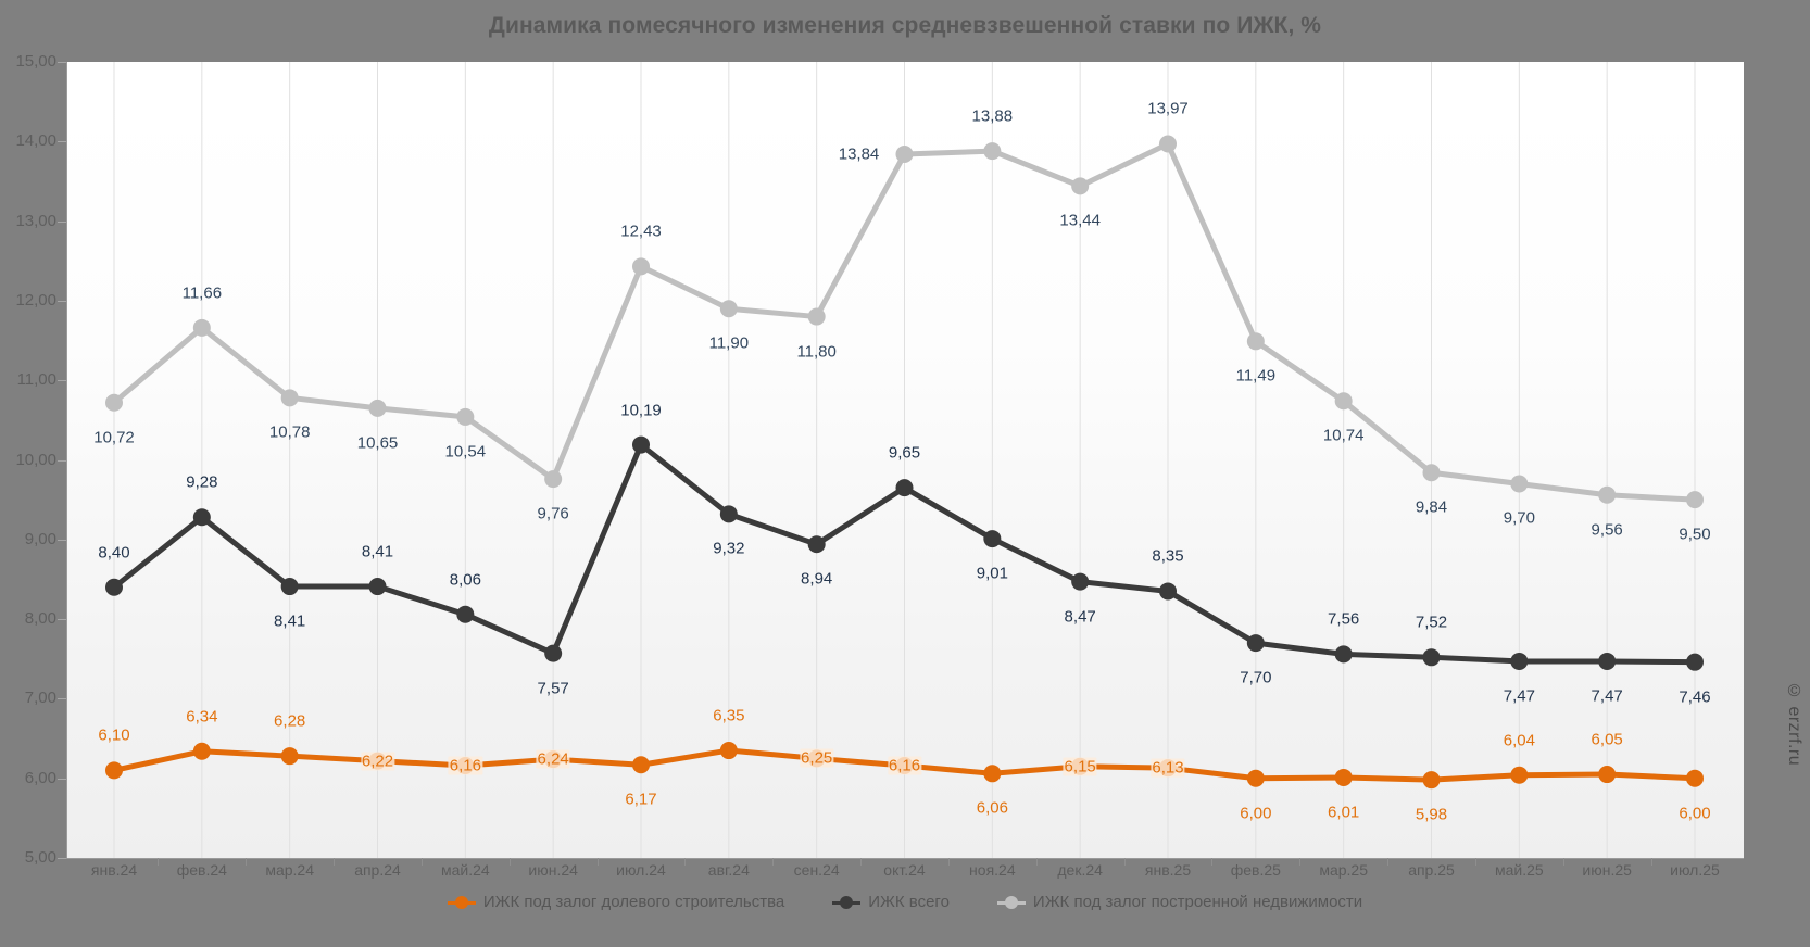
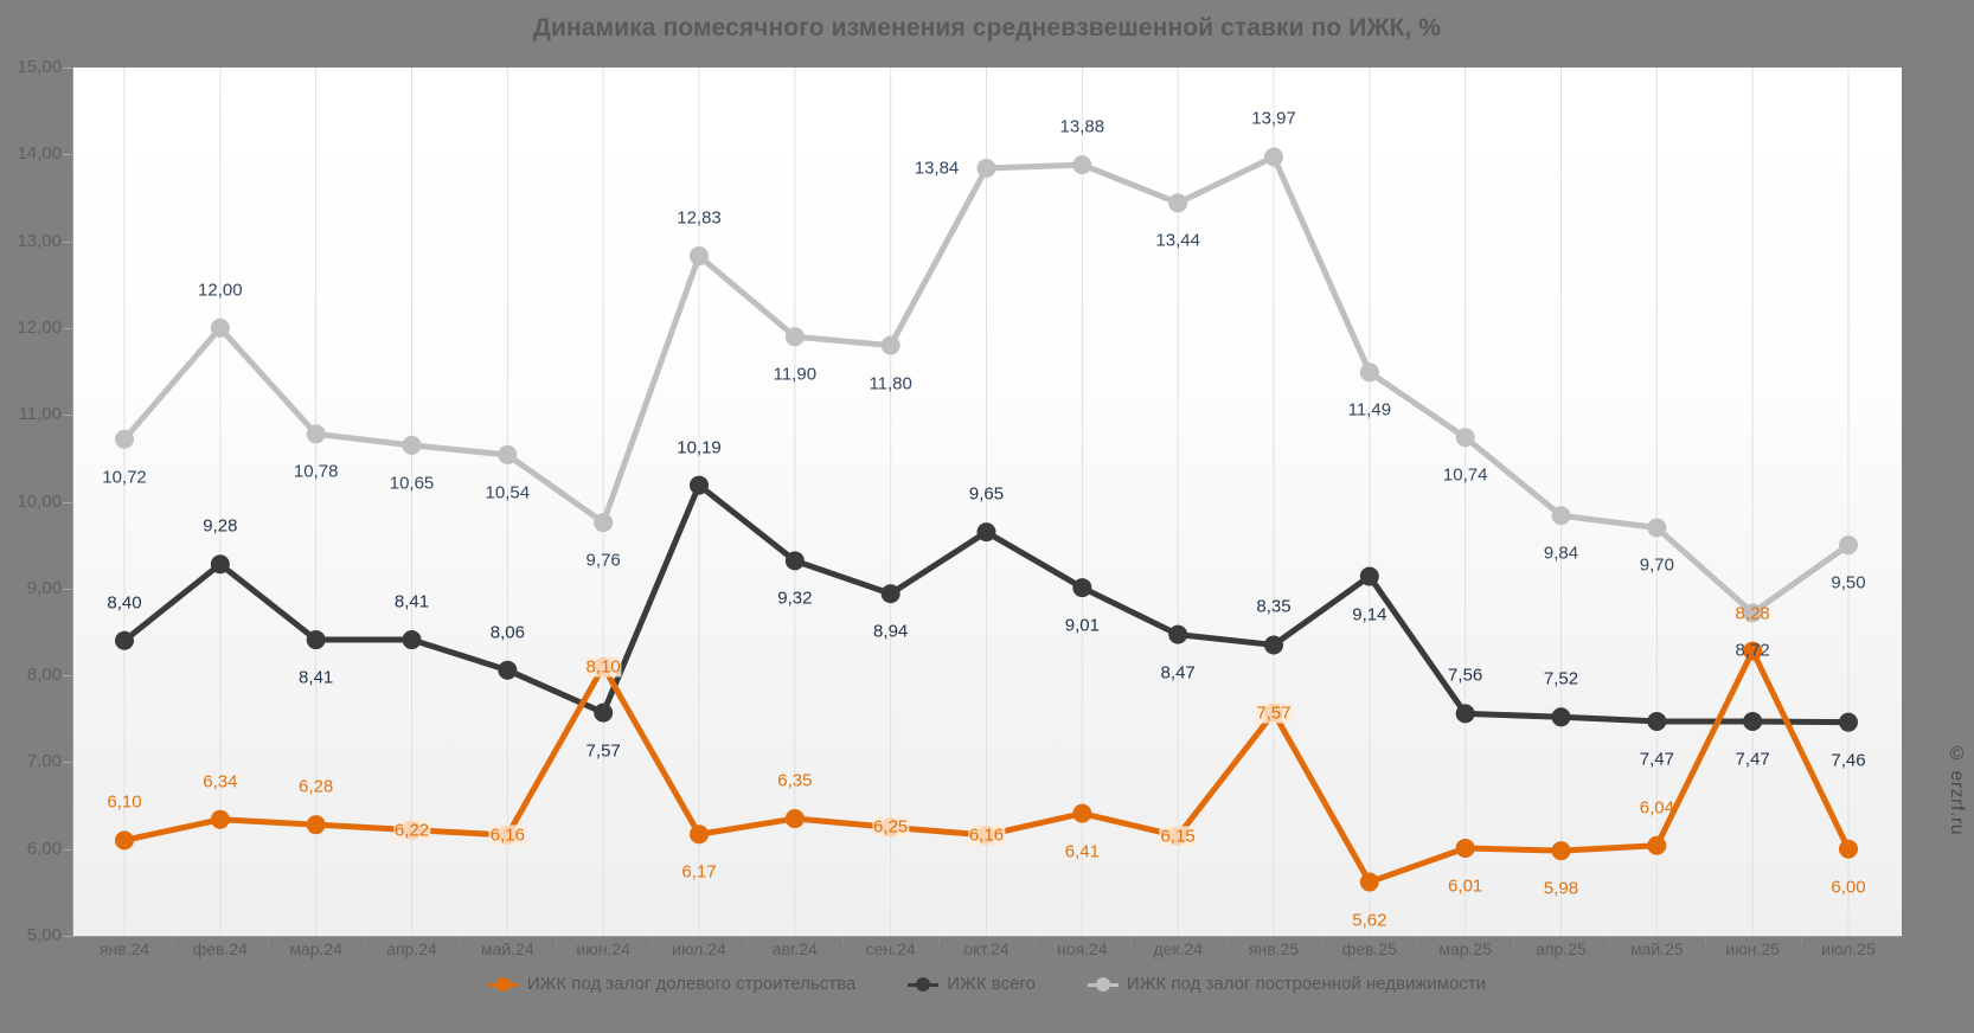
ИЖК под залог построенной недвижимости/фев.24: 11,66 -> 12,00
ИЖК под залог долевого строительства/июн.24: 6,24 -> 8,10
ИЖК под залог построенной недвижимости/июл.24: 12,43 -> 12,83
ИЖК под залог долевого строительства/ноя.24: 6,06 -> 6,41
ИЖК под залог долевого строительства/янв.25: 6,13 -> 7,57
ИЖК всего/фев.25: 7,70 -> 9,14
ИЖК под залог долевого строительства/фев.25: 6,00 -> 5,62
ИЖК под залог построенной недвижимости/июн.25: 9,56 -> 8,72
ИЖК под залог долевого строительства/июн.25: 6,05 -> 8,28
